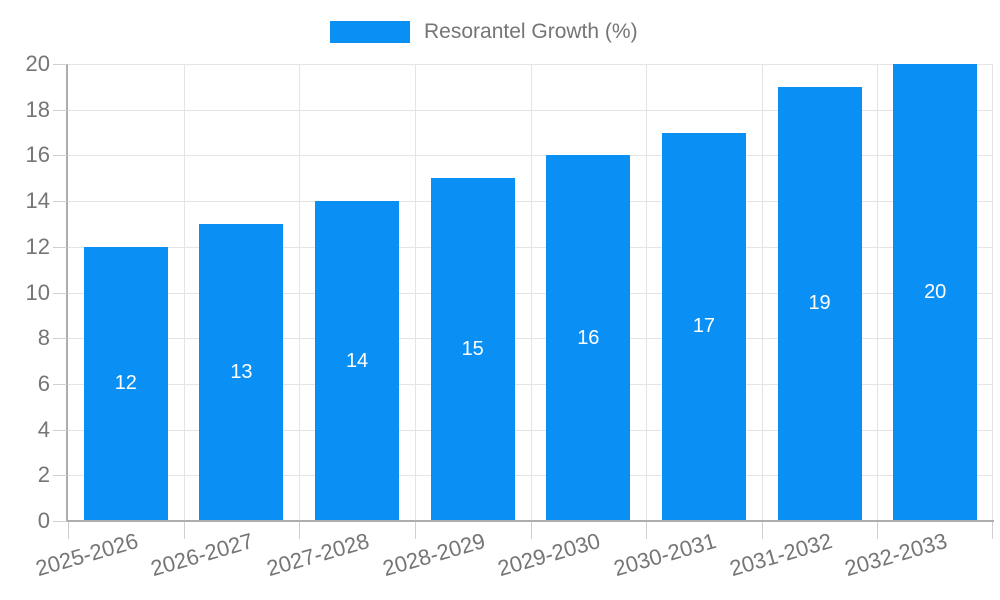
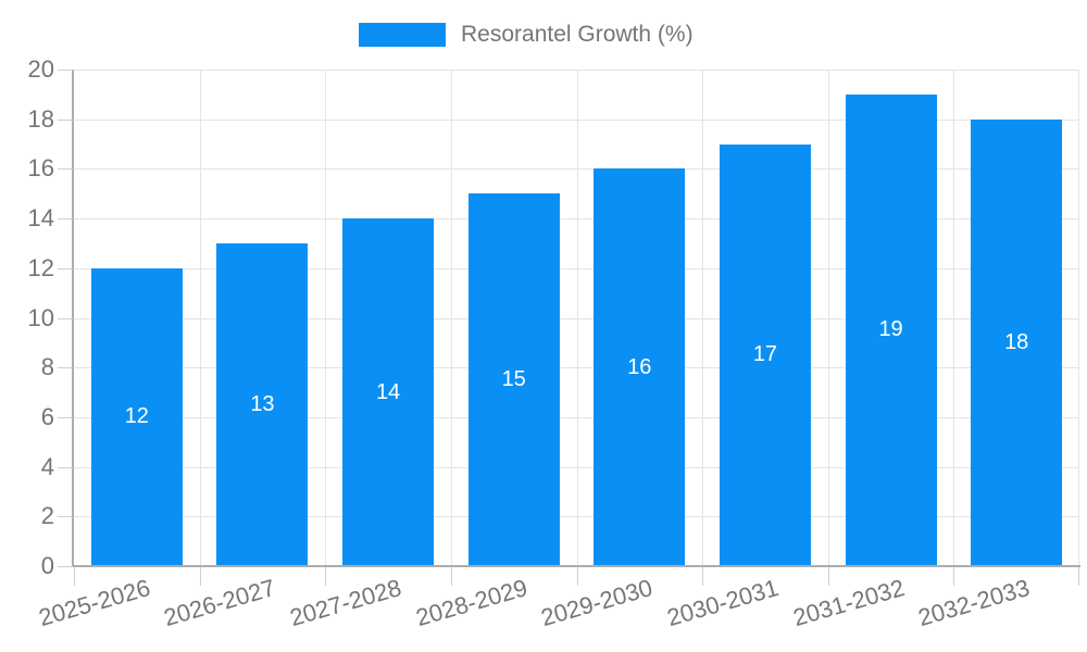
2032-2033: 20 -> 18
